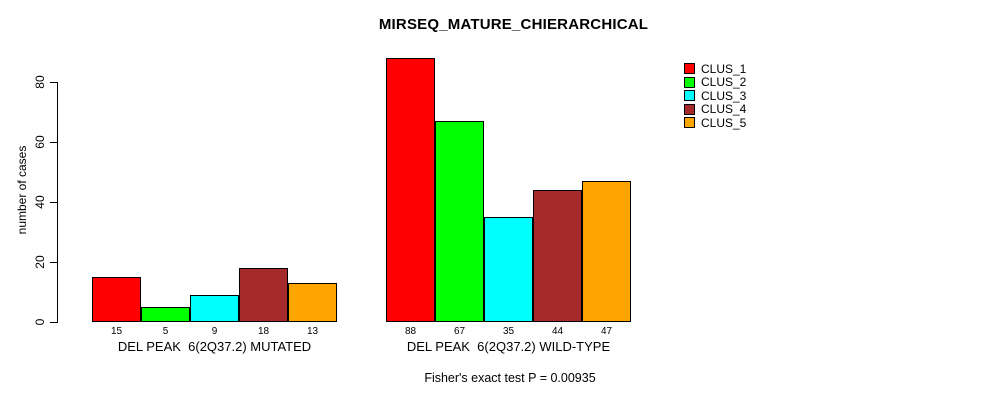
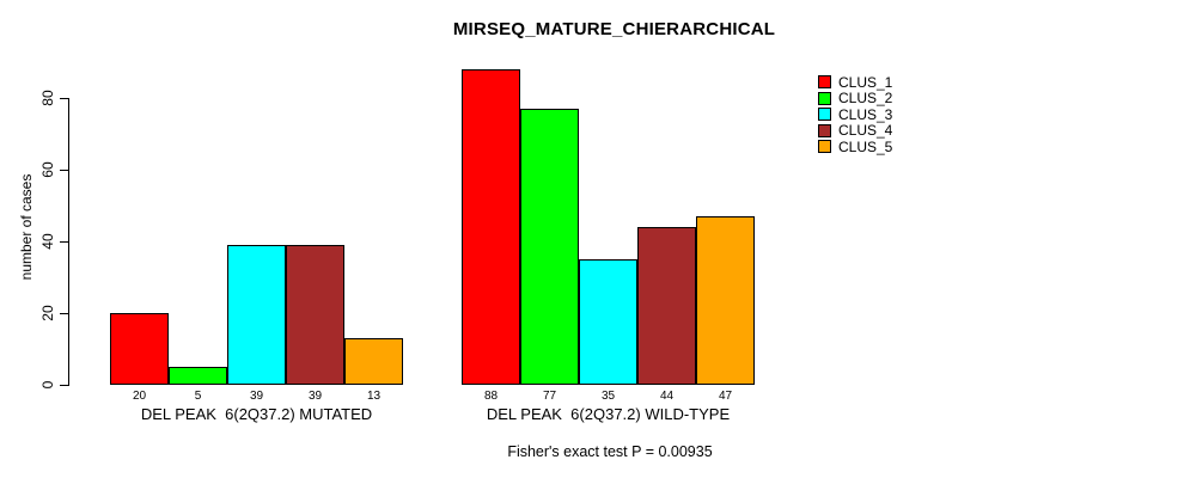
CLUS_1/DEL PEAK 6(2Q37.2) MUTATED: 15 -> 20
CLUS_3/DEL PEAK 6(2Q37.2) MUTATED: 9 -> 39
CLUS_4/DEL PEAK 6(2Q37.2) MUTATED: 18 -> 39
CLUS_2/DEL PEAK 6(2Q37.2) WILD-TYPE: 67 -> 77
